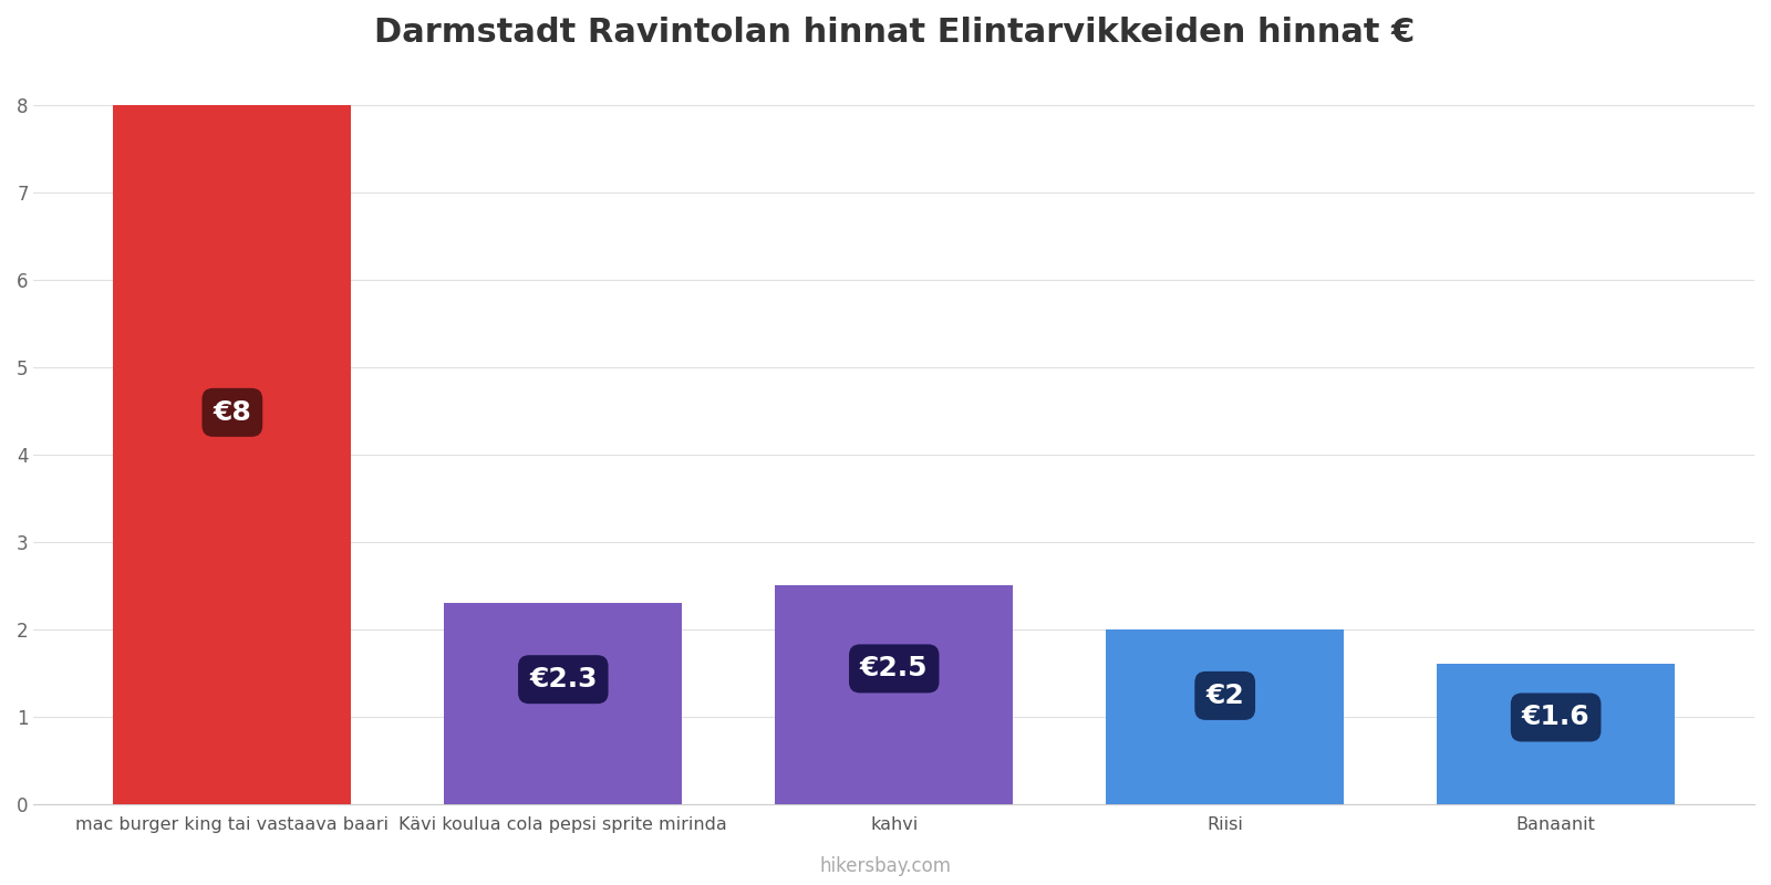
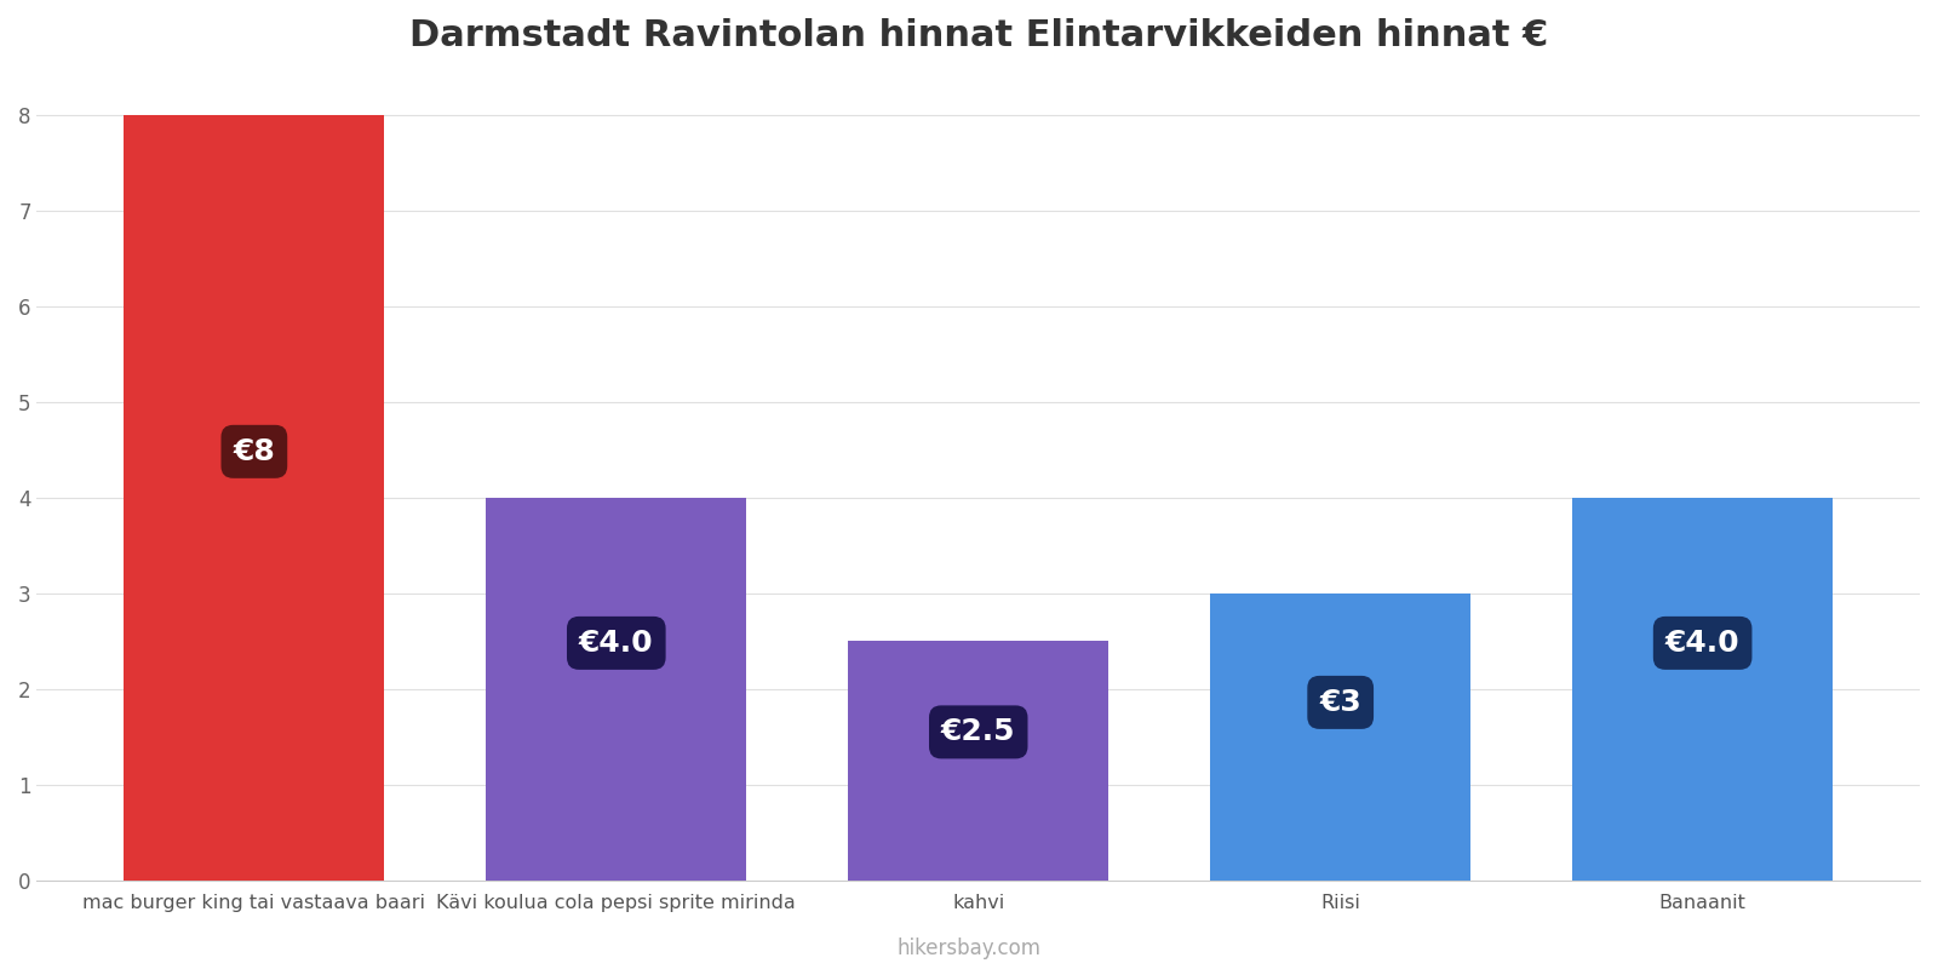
Kävi koulua cola pepsi sprite mirinda: €2.3 -> €4.0
Riisi: €2 -> €3
Banaanit: €1.6 -> €4.0
